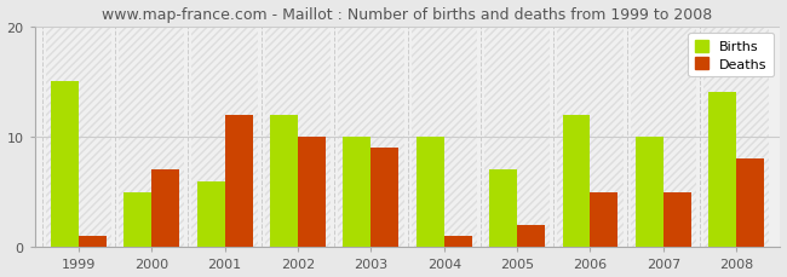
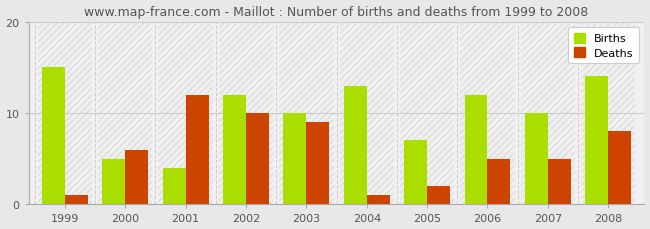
Deaths/2000: 7 -> 6
Births/2001: 6 -> 4
Births/2004: 10 -> 13
